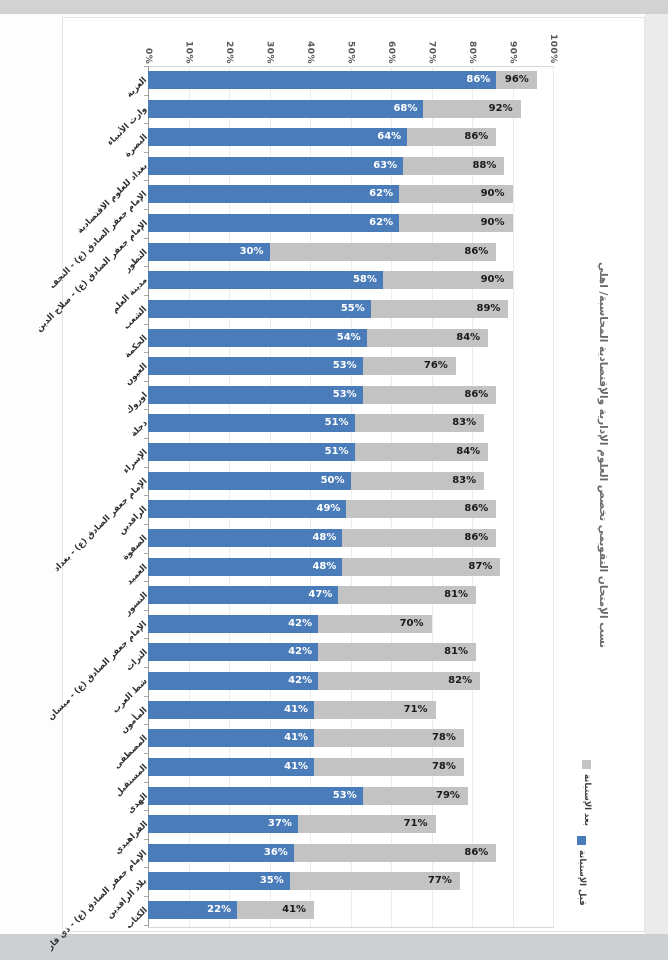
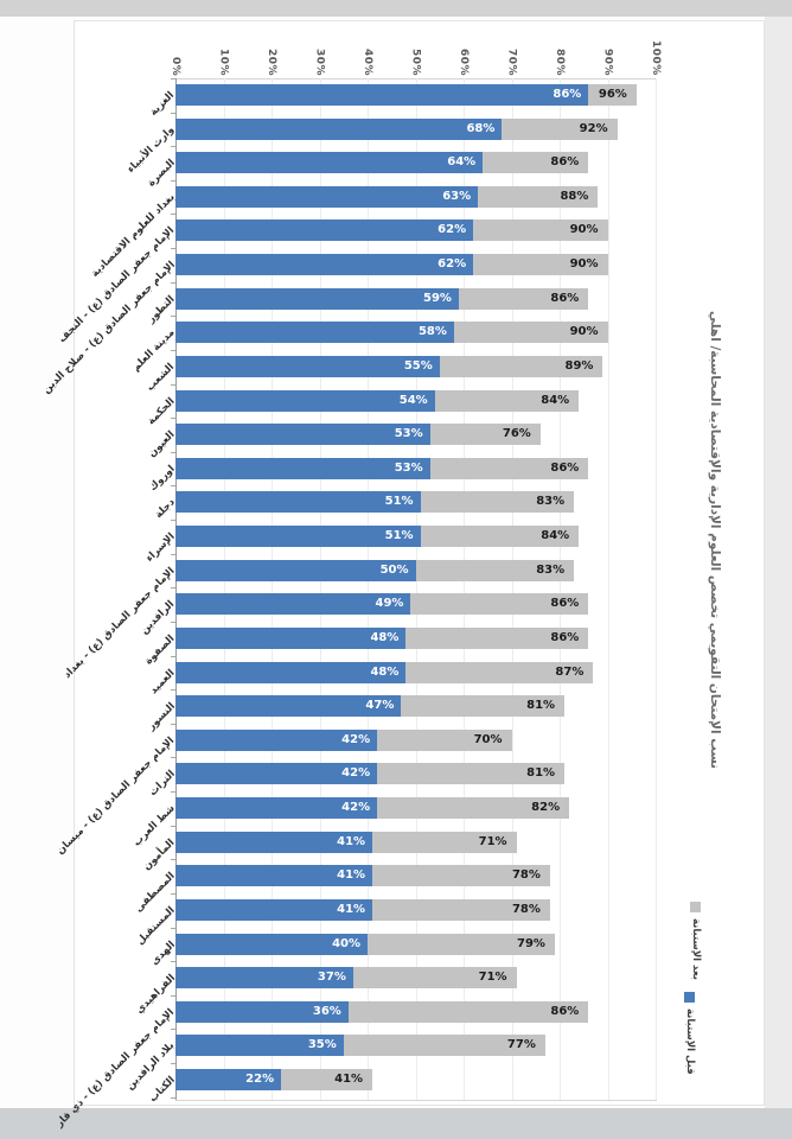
قبل الإستبانة/التطور: 30% -> 59%
قبل الإستبانة/الهدى: 53% -> 40%
